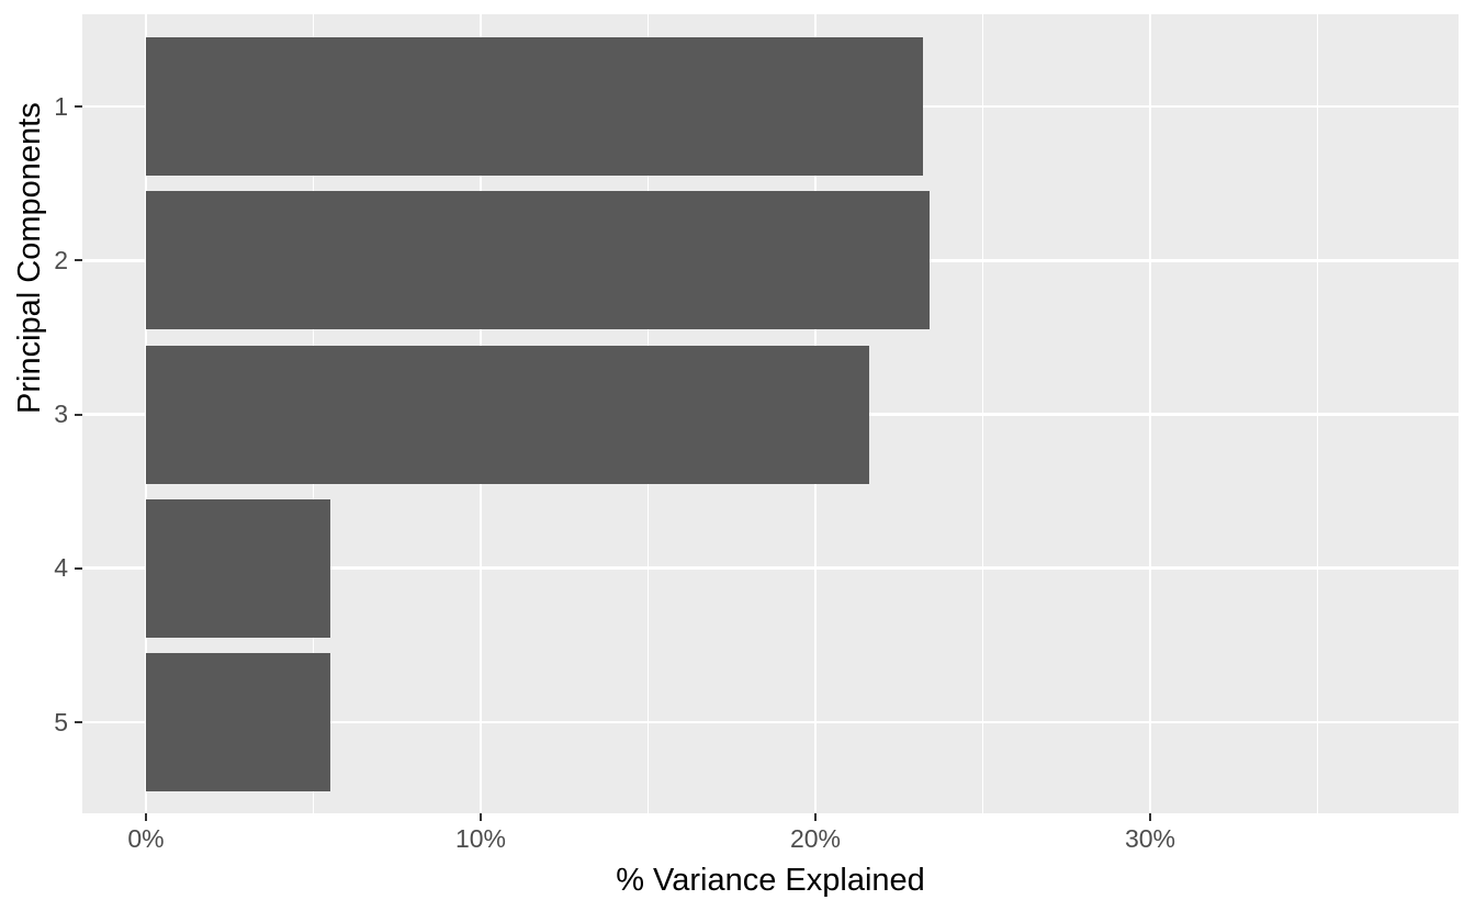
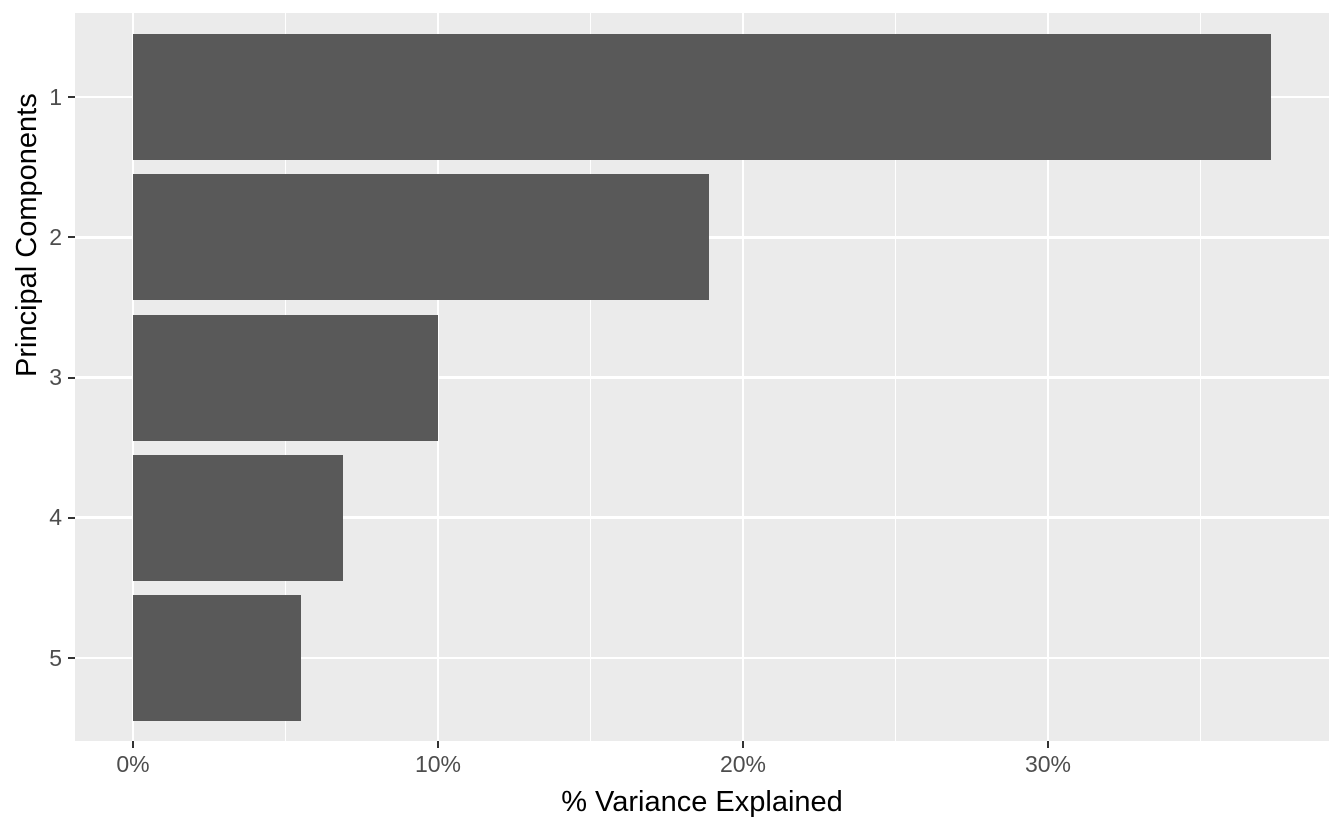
1: 23.2% -> 37.3%
2: 23.4% -> 18.9%
3: 21.6% -> 10.0%
4: 5.5% -> 6.9%
